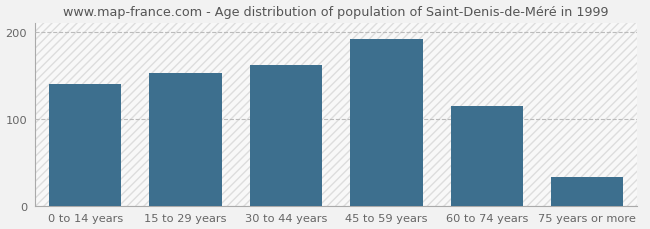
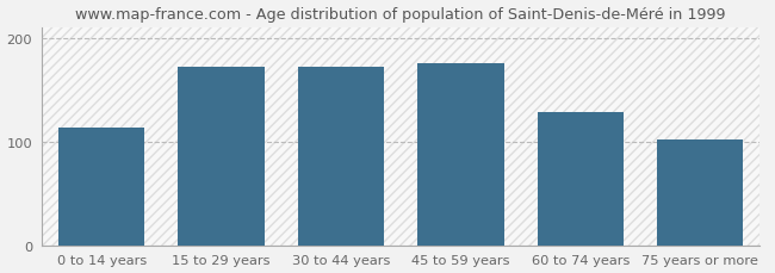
0 to 14 years: 140 -> 114
15 to 29 years: 152 -> 172
30 to 44 years: 162 -> 172
45 to 59 years: 192 -> 176
60 to 74 years: 115 -> 128
75 years or more: 33 -> 102
